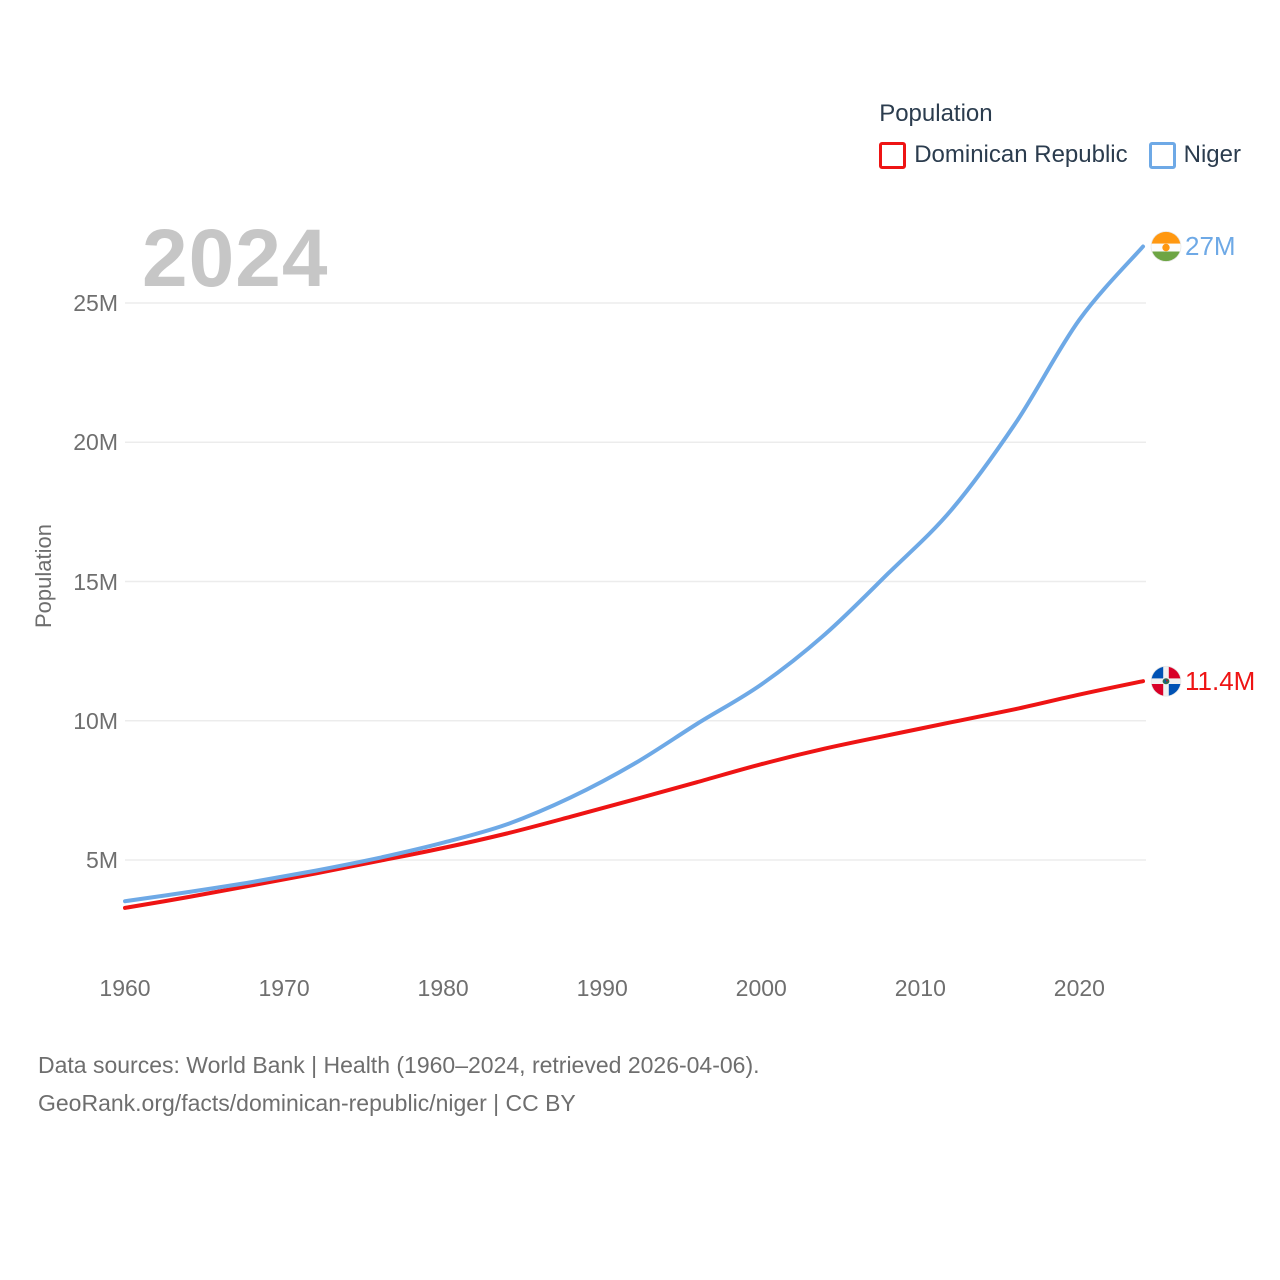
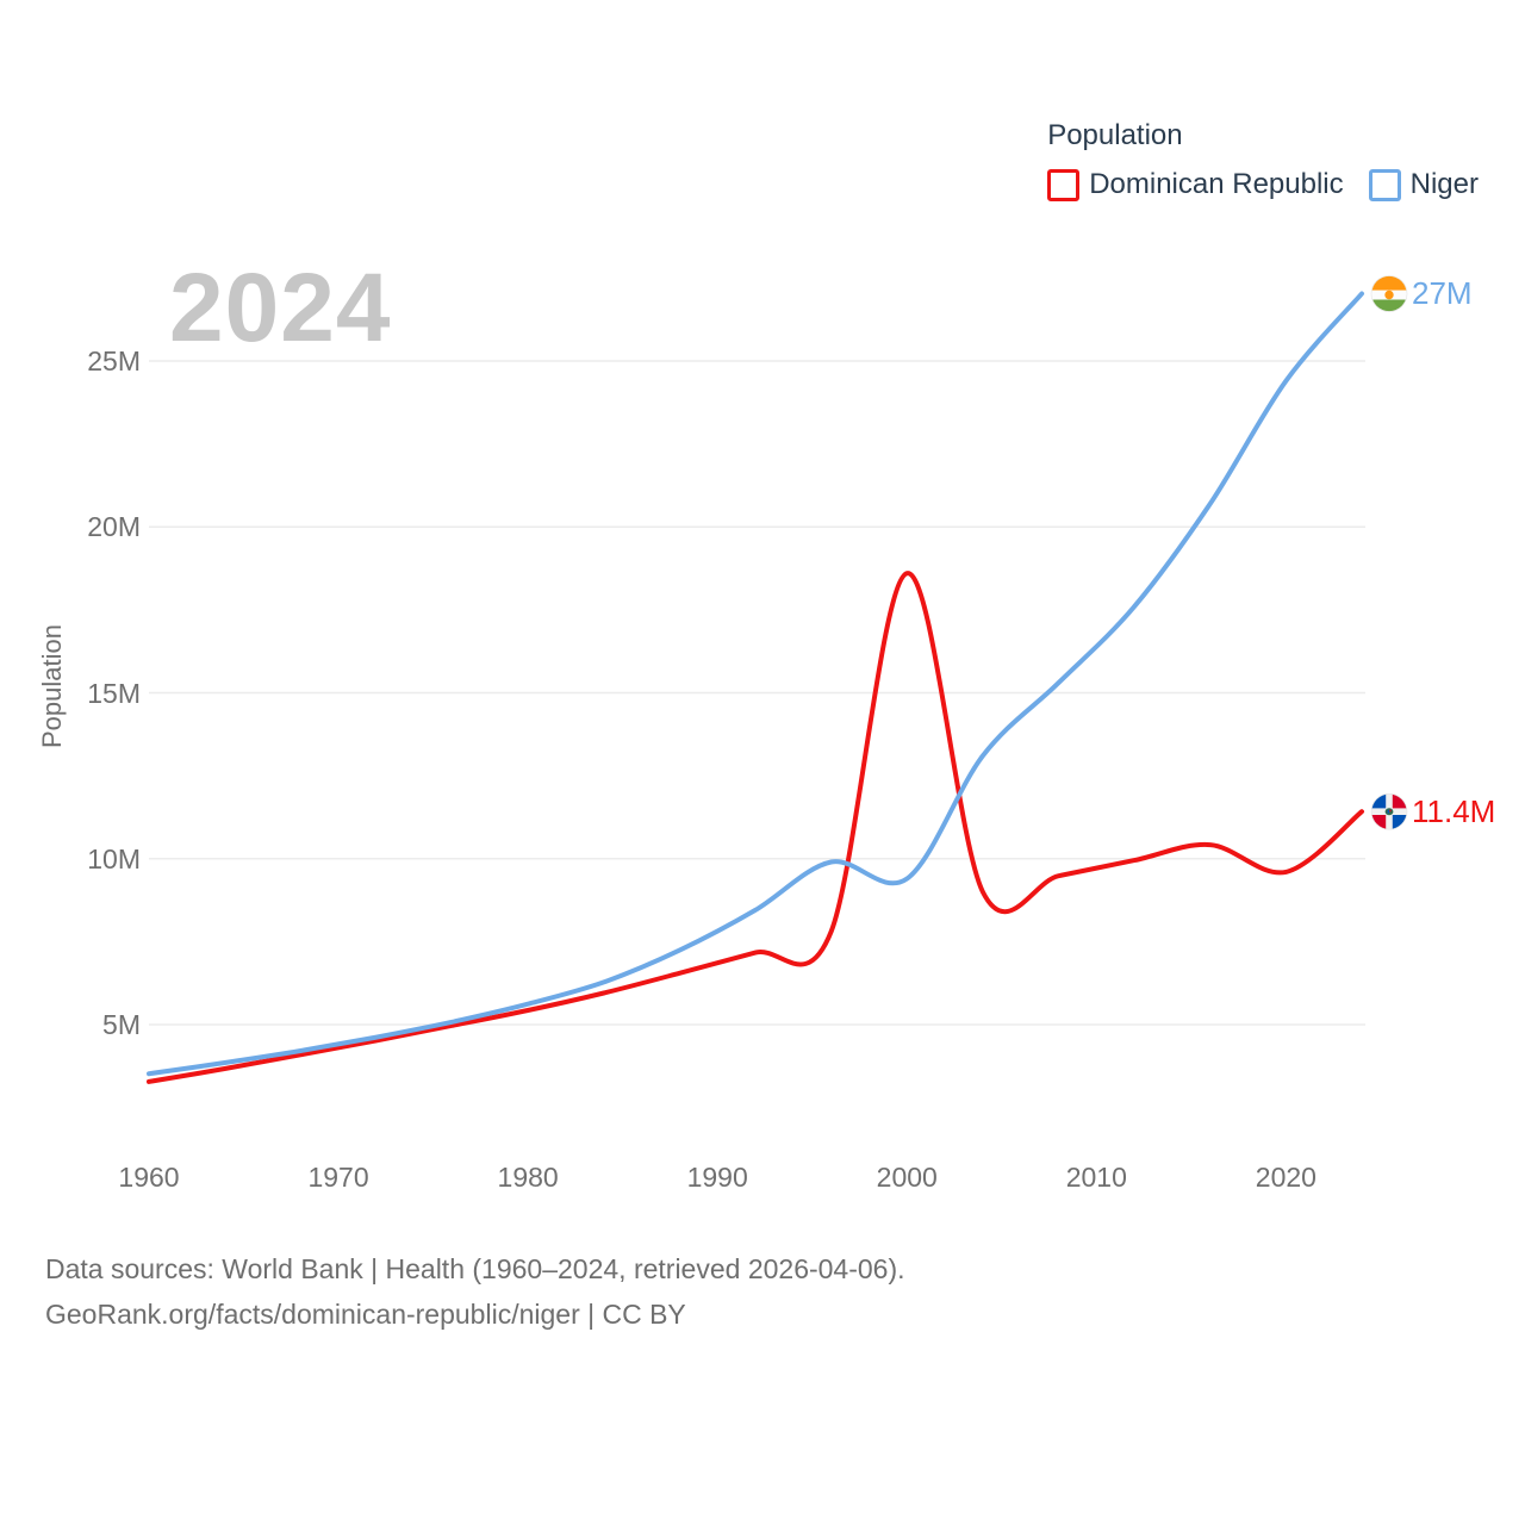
Dominican Republic/2000: 8.4M -> 18.6M
Niger/2000: 11.3M -> 9.4M
Dominican Republic/2020: 10.9M -> 9.6M
